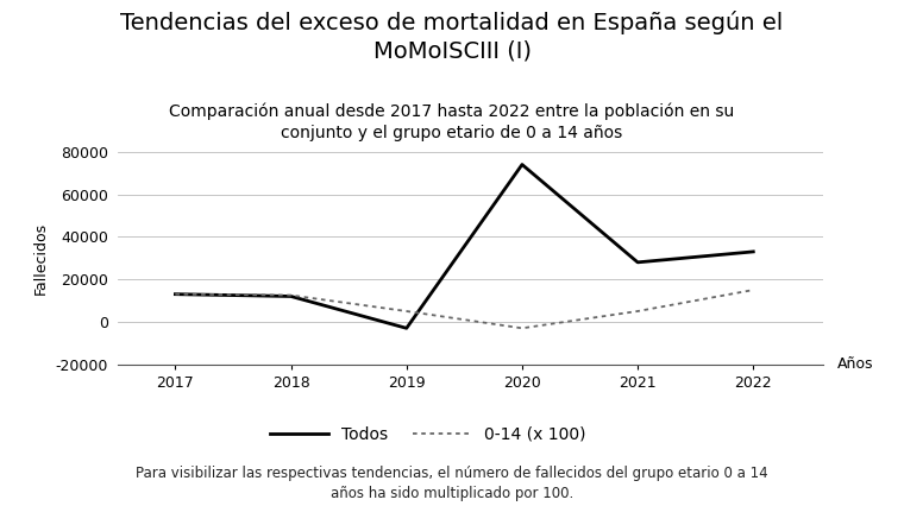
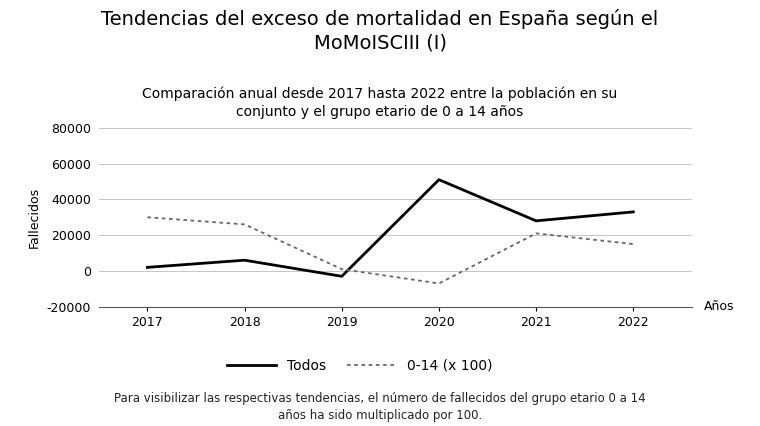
Todos/2017: 13000 -> 2000
0-14 (x 100)/2017: 13000 -> 30000
Todos/2018: 12000 -> 6000
0-14 (x 100)/2018: 12000 -> 26000
0-14 (x 100)/2019: 5000 -> 1000
Todos/2020: 74000 -> 51000
0-14 (x 100)/2020: -3000 -> -7000
0-14 (x 100)/2021: 5000 -> 21000
